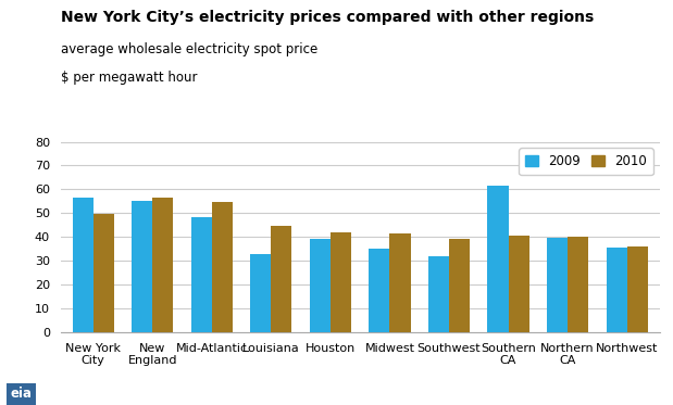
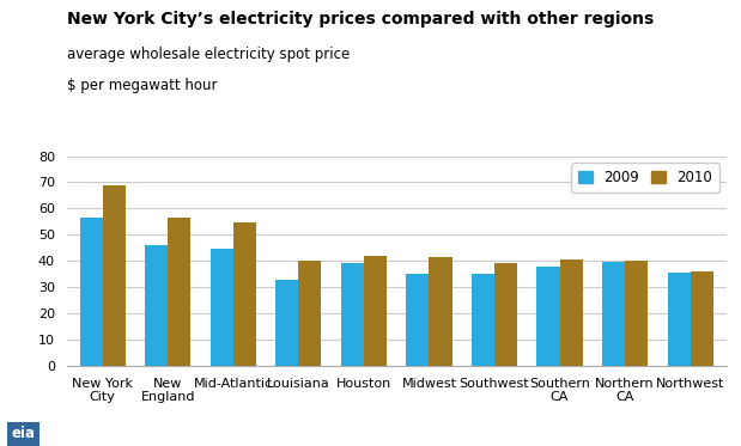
2010/New York City: 49.5 -> 69.0
2009/New England: 55.0 -> 46.0
2009/Mid-Atlantic: 48.5 -> 44.5
2010/Louisiana: 44.5 -> 40.0
2009/Southwest: 32.0 -> 35.0
2009/Southern CA: 61.5 -> 38.0
